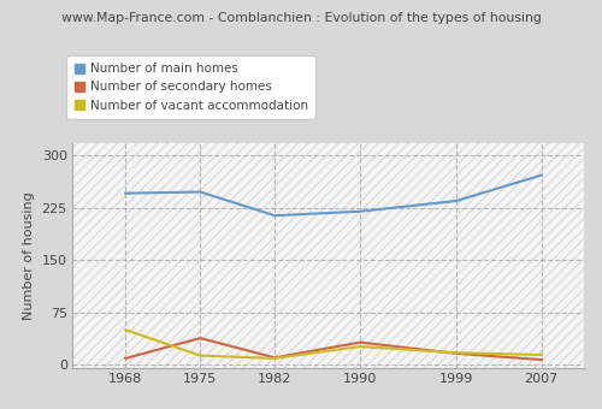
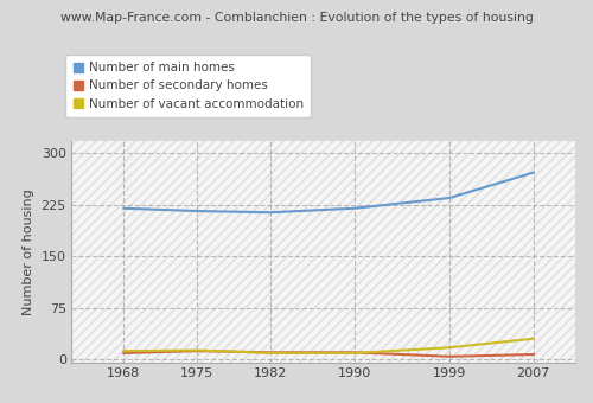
Number of main homes/1968: 246 -> 220
Number of vacant accommodation/1968: 50 -> 12
Number of main homes/1975: 248 -> 216
Number of secondary homes/1975: 38 -> 12
Number of secondary homes/1990: 32 -> 10
Number of vacant accommodation/1990: 26 -> 9
Number of secondary homes/1999: 16 -> 4
Number of vacant accommodation/2007: 14 -> 30
